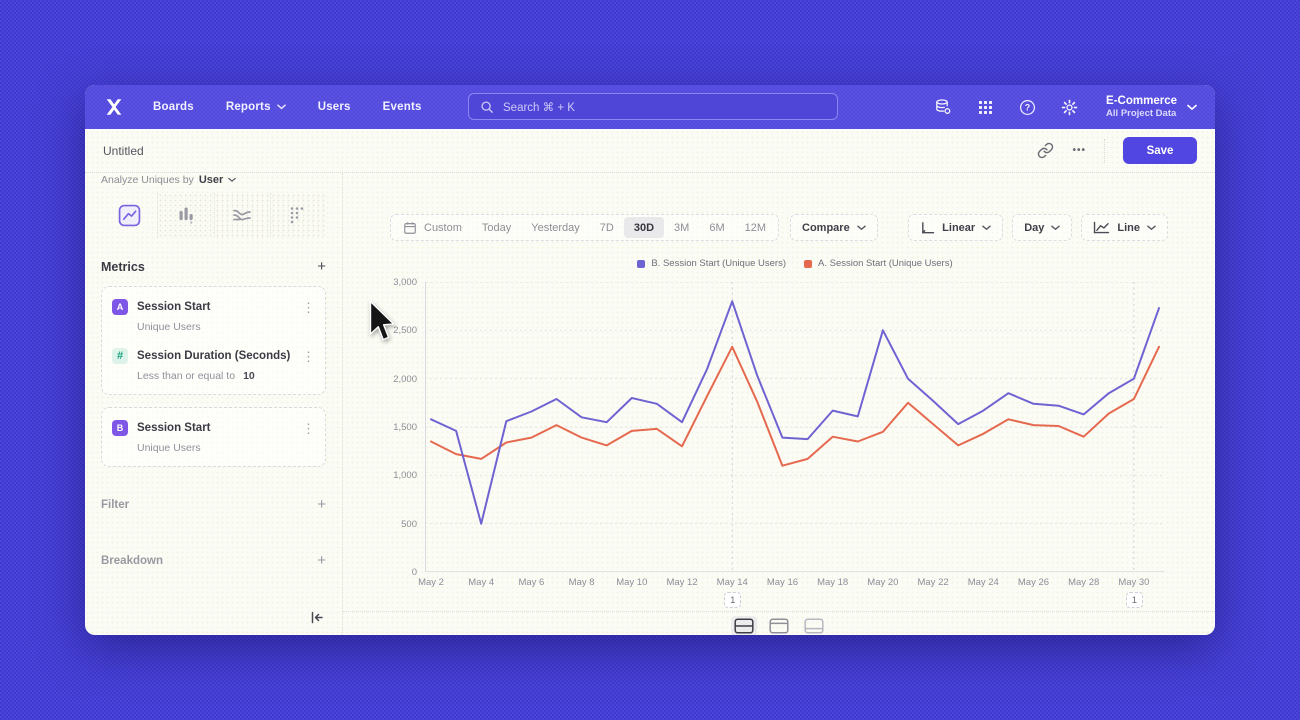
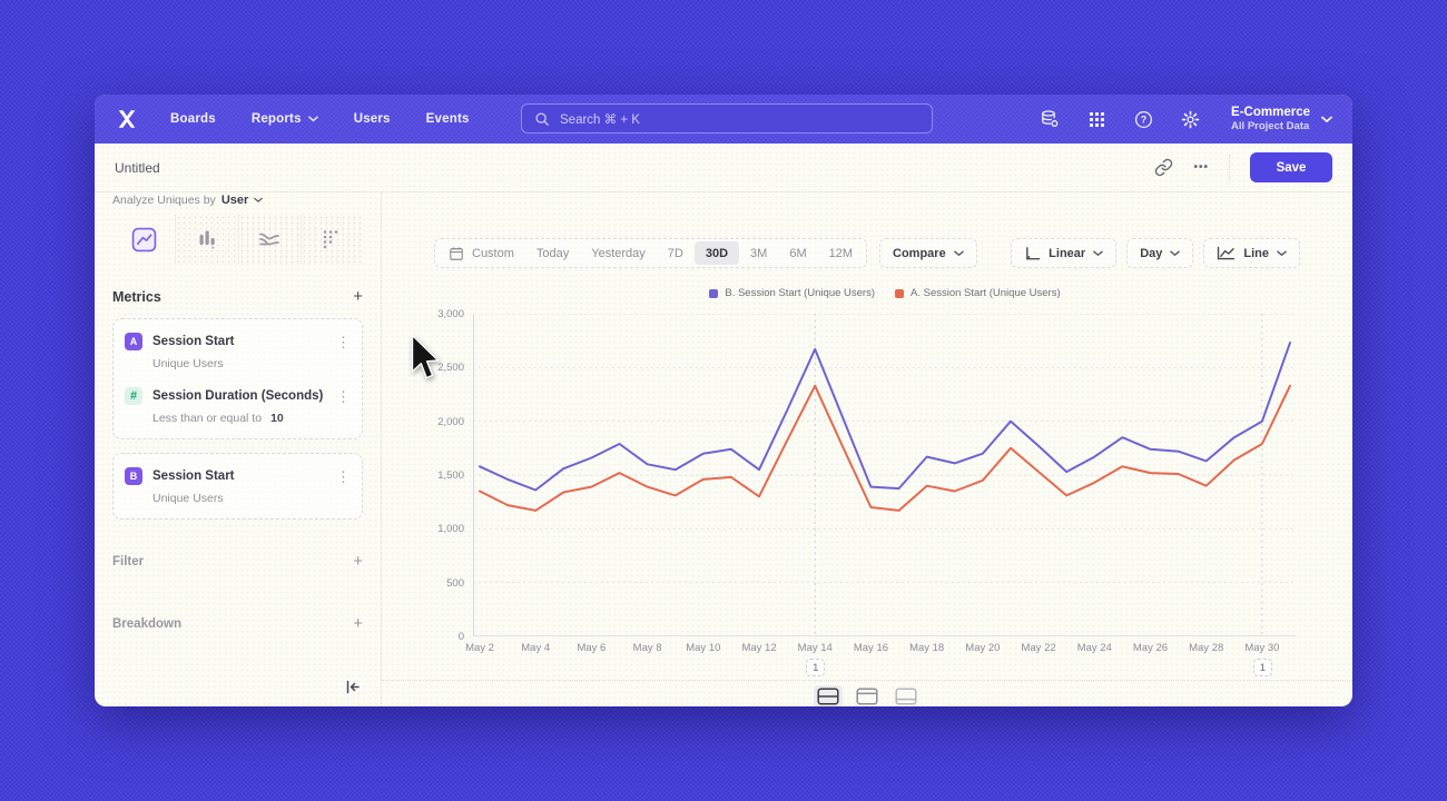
B. Session Start (Unique Users)/May 4: 500 -> 1400
B. Session Start (Unique Users)/May 10: 1800 -> 1700
B. Session Start (Unique Users)/May 14: 2800 -> 2700
A. Session Start (Unique Users)/May 16: 1100 -> 1200
B. Session Start (Unique Users)/May 20: 2500 -> 1700
